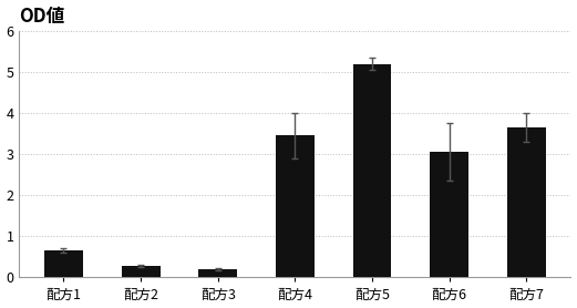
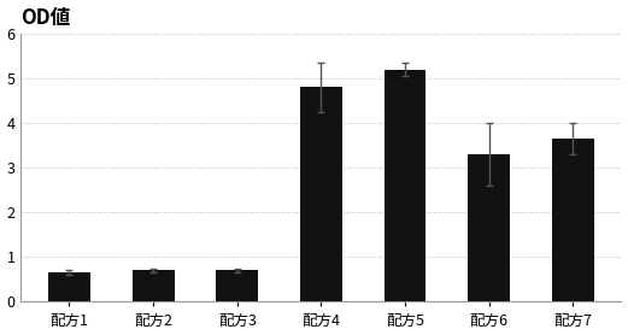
配方2: 0.28 -> 0.70
配方3: 0.20 -> 0.70
配方4: 3.45 -> 4.80
配方6: 3.05 -> 3.30
